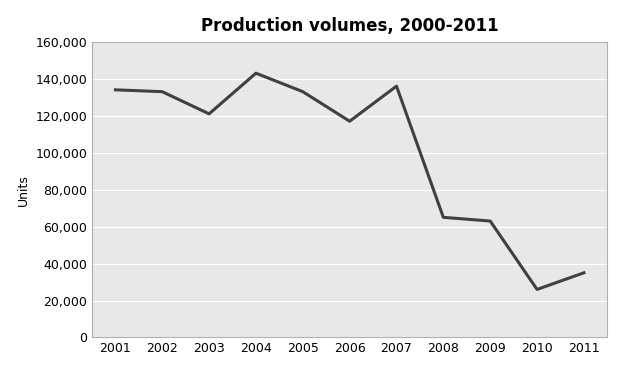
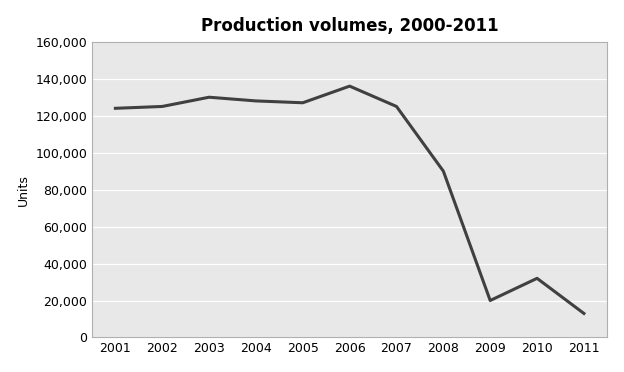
2001: 134,000 -> 124,000
2002: 133,000 -> 125,000
2003: 121,000 -> 130,000
2004: 143,000 -> 128,000
2005: 133,000 -> 127,000
2006: 117,000 -> 136,000
2007: 136,000 -> 125,000
2008: 65,000 -> 90,000
2009: 63,000 -> 20,000
2010: 26,000 -> 32,000
2011: 35,000 -> 13,000
